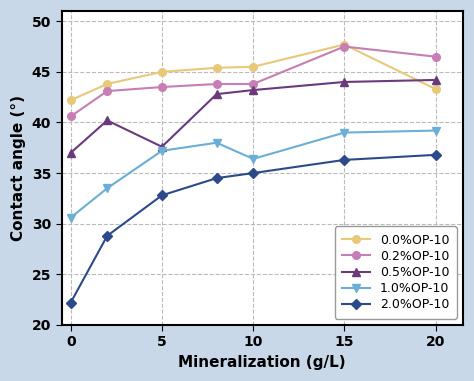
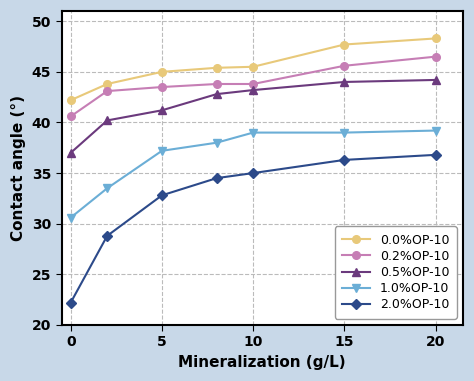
0.5%OP-10/5: 37.6 -> 41.2
1.0%OP-10/10: 36.4 -> 39.0
0.2%OP-10/15: 47.5 -> 45.6
0.0%OP-10/20: 43.3 -> 48.3
